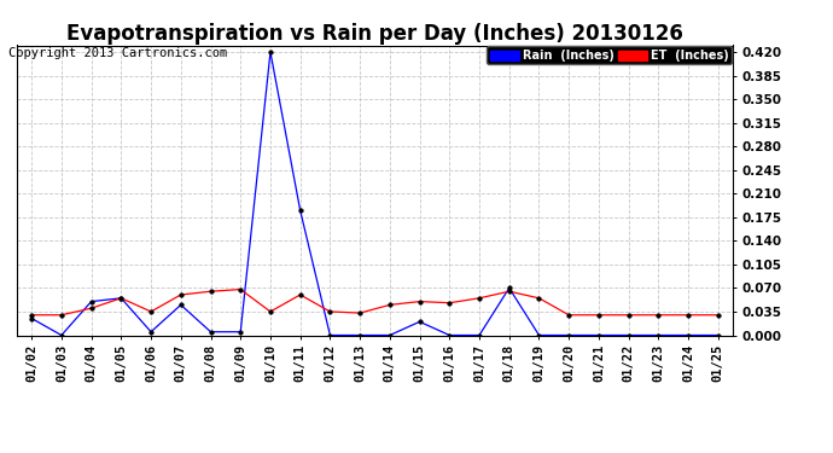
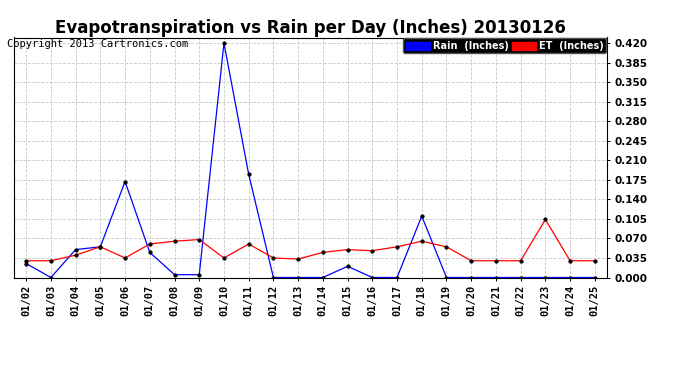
Rain (Inches)/01/06: 0.005 -> 0.172
Rain (Inches)/01/18: 0.070 -> 0.110
ET (Inches)/01/23: 0.030 -> 0.104
